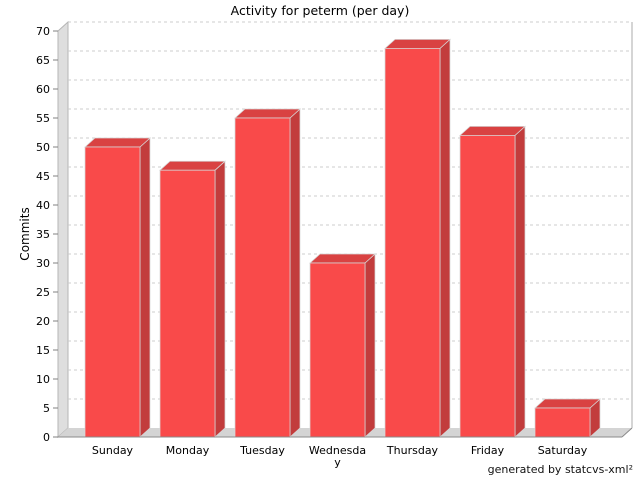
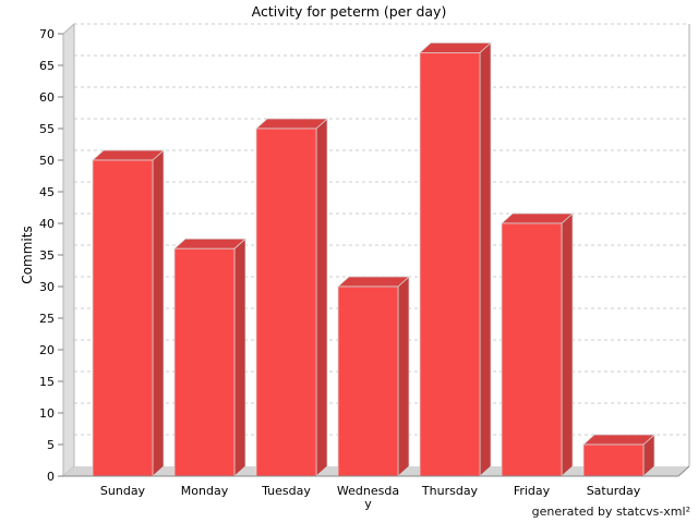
Monday: 46 -> 36
Friday: 52 -> 40
